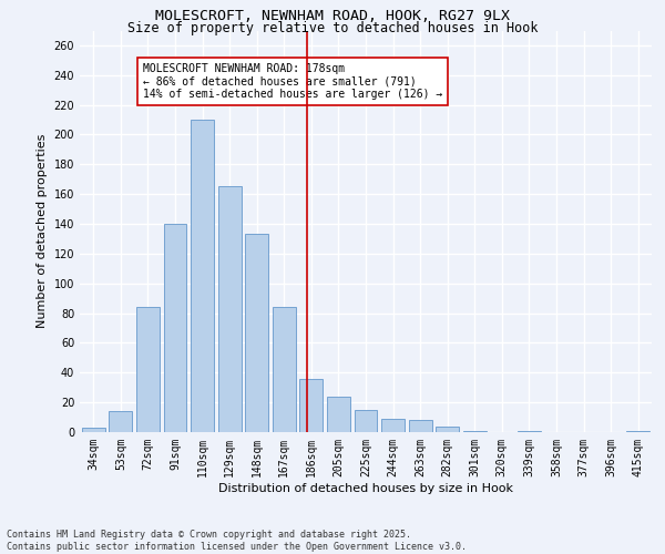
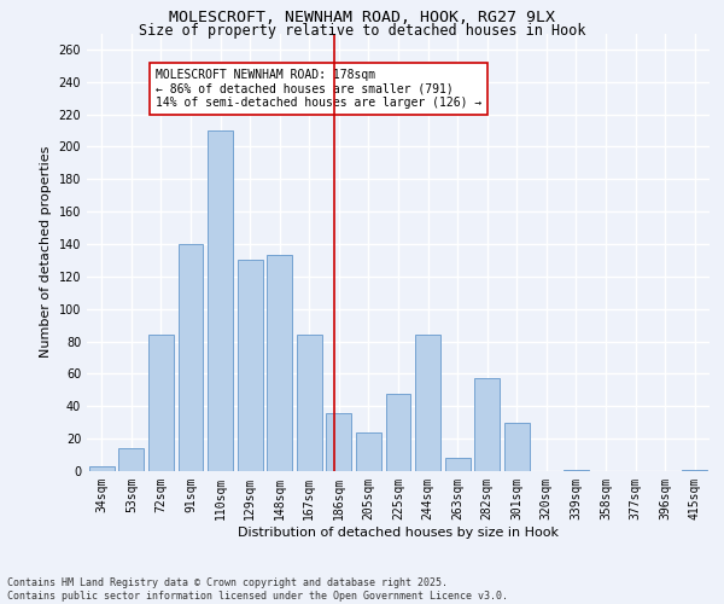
129sqm: 165 -> 130
225sqm: 15 -> 48
244sqm: 9 -> 84
282sqm: 4 -> 57
301sqm: 1 -> 30
